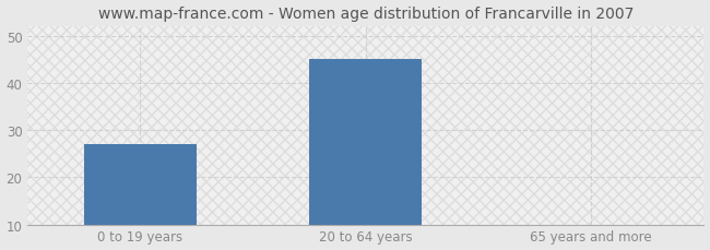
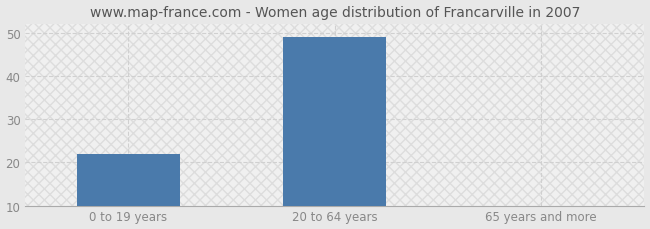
0 to 19 years: 27 -> 22
20 to 64 years: 45 -> 49
